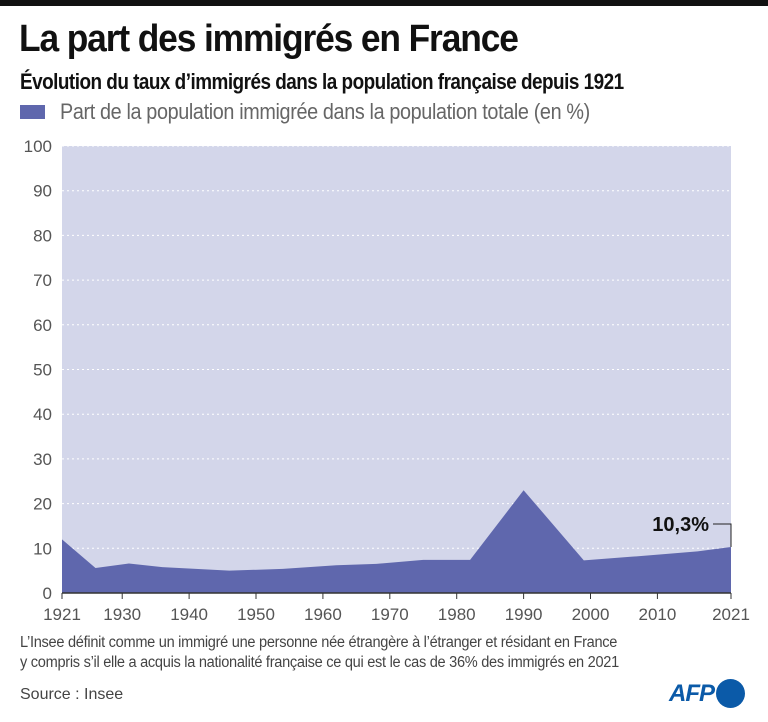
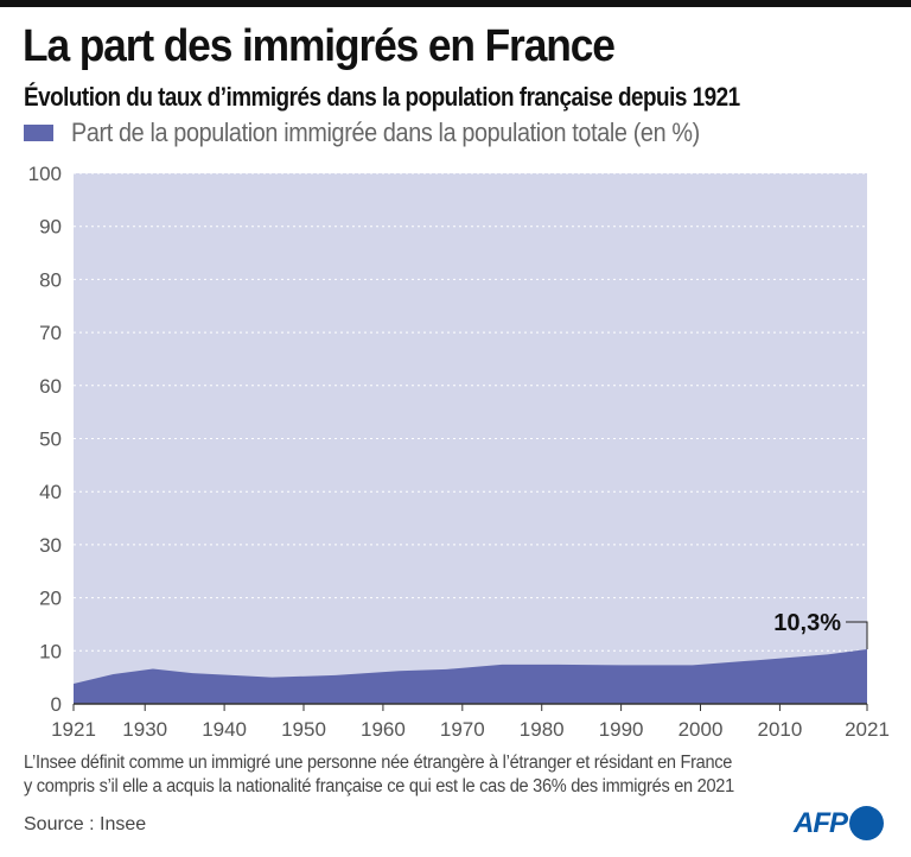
1921: 12 -> 4
1990: 23 -> 7
